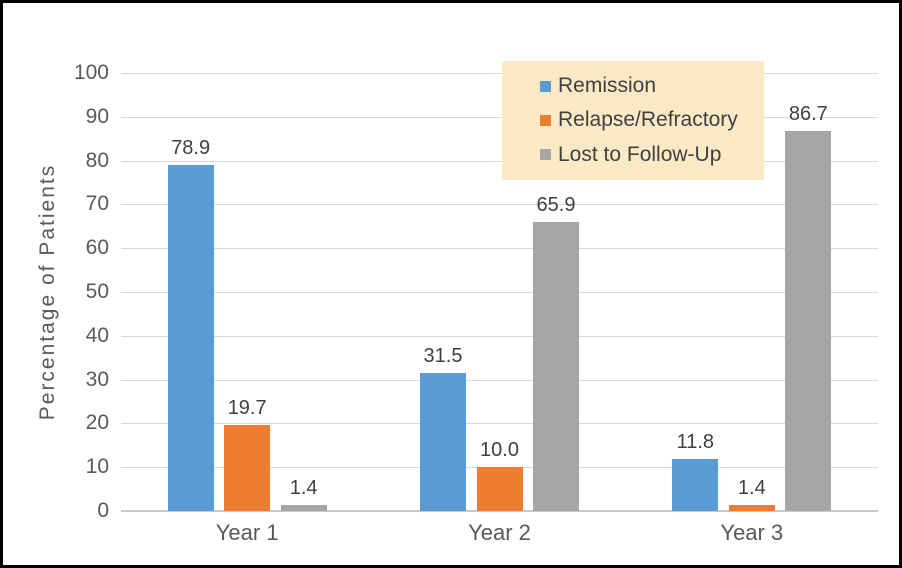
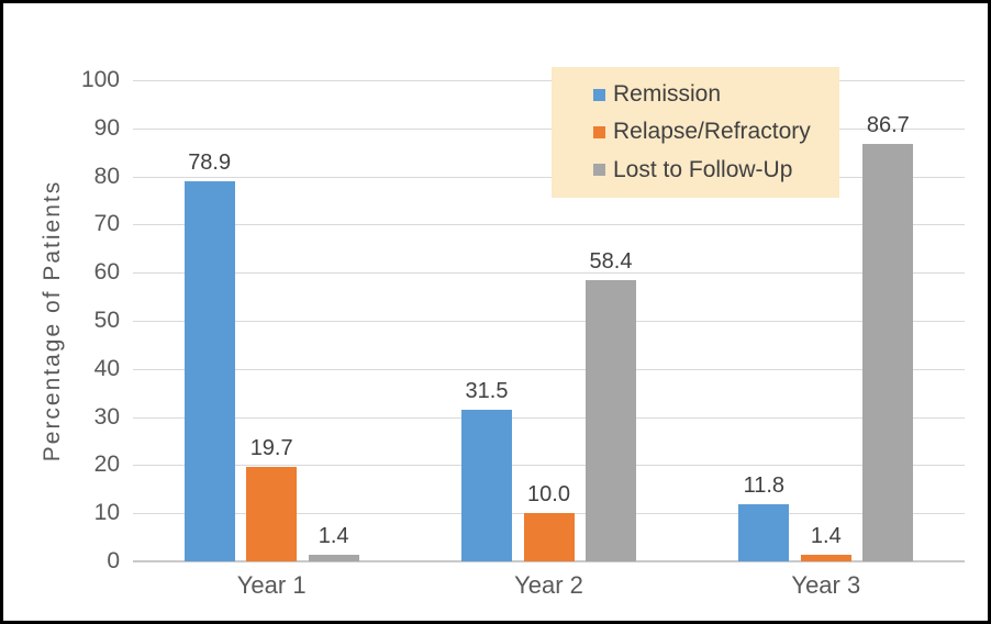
Lost to Follow-Up/Year 2: 65.9 -> 58.4
